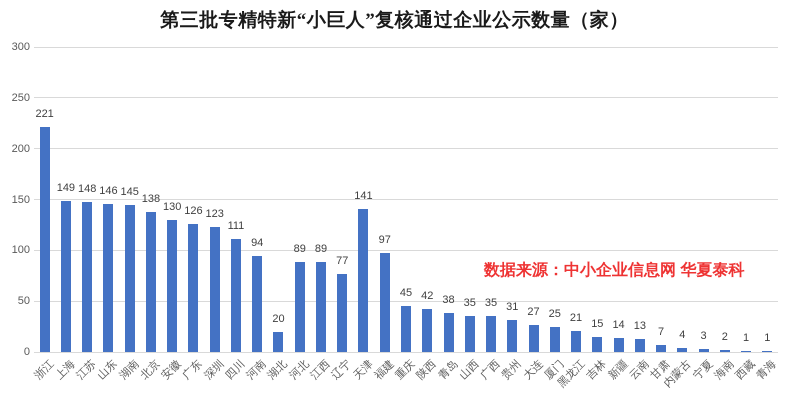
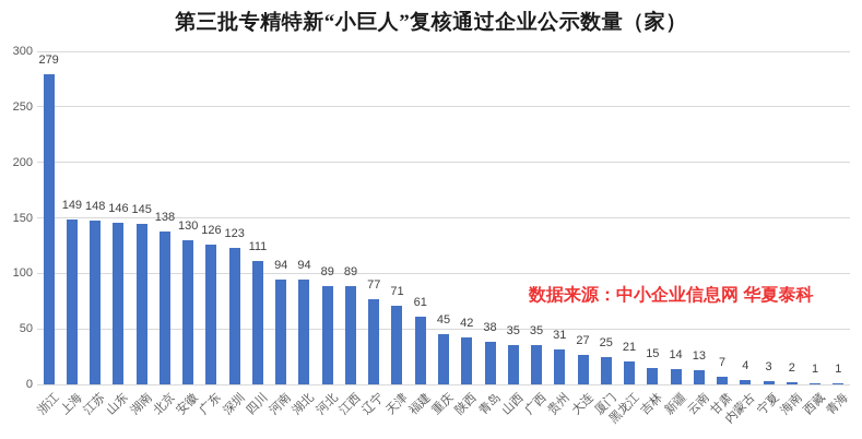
浙江: 221 -> 279
湖北: 20 -> 94
天津: 141 -> 71
福建: 97 -> 61
